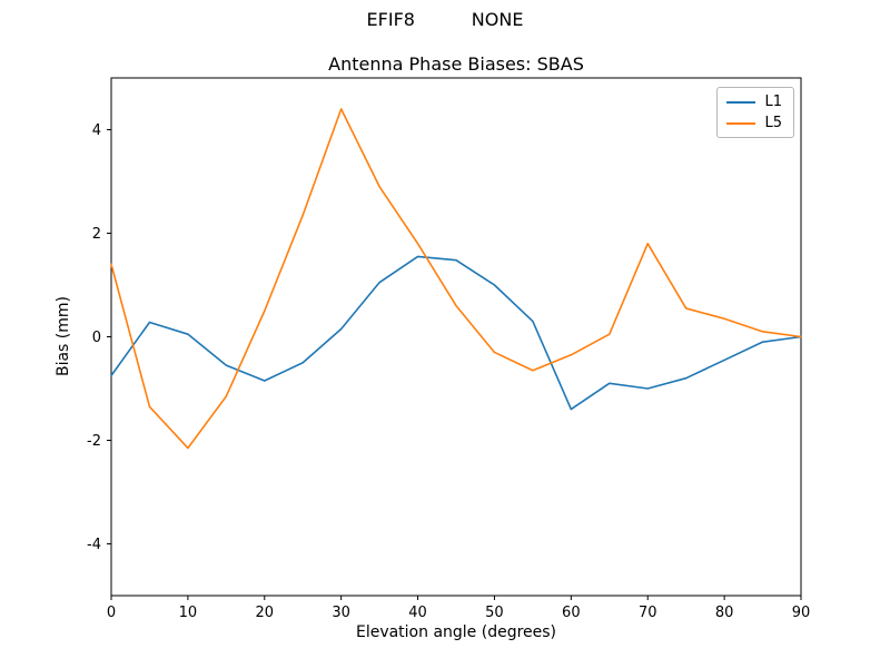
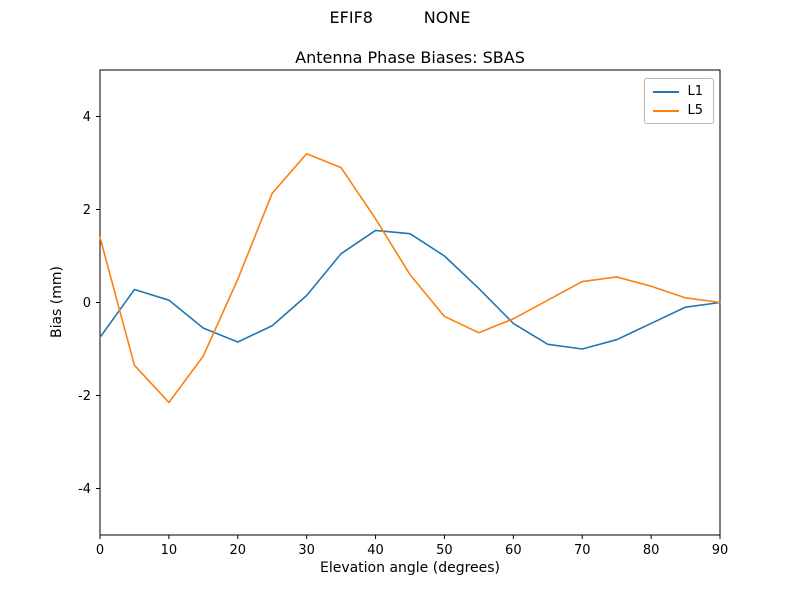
L5/30: 4.4 -> 3.2
L1/60: -1.4 -> -0.5
L5/70: 1.8 -> 0.5
